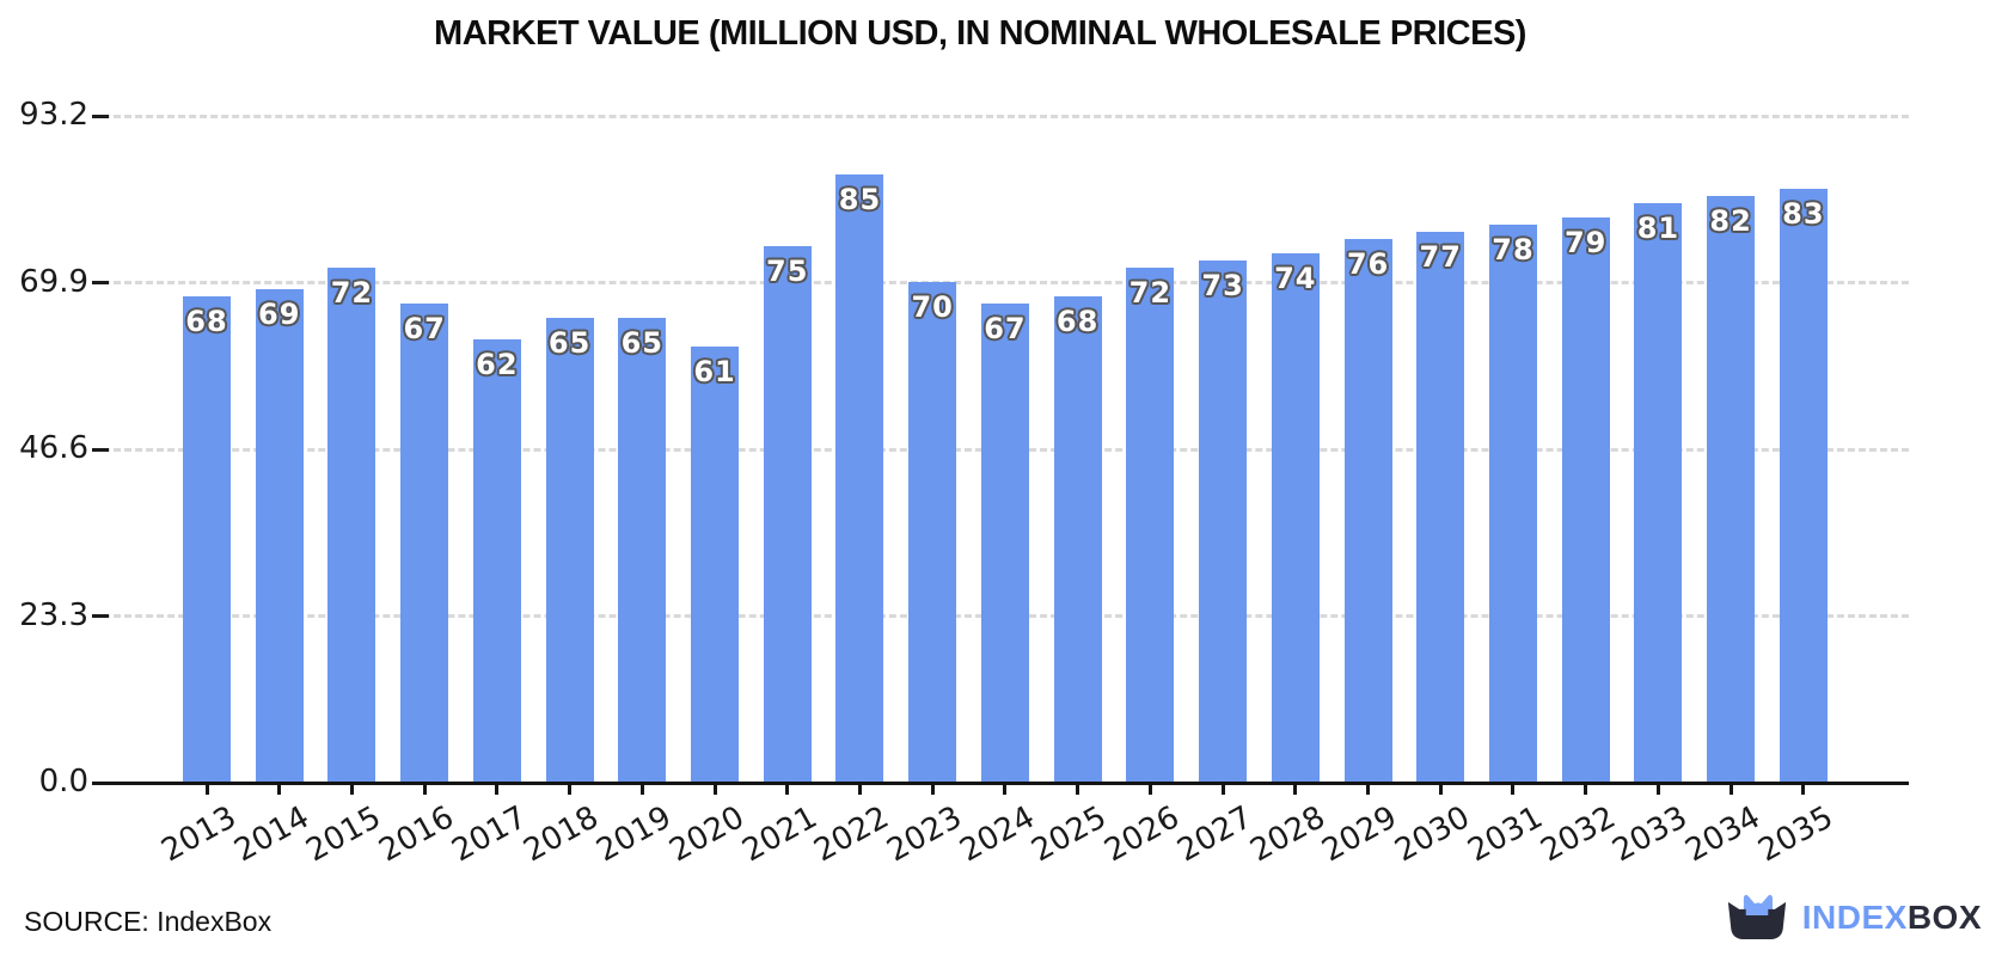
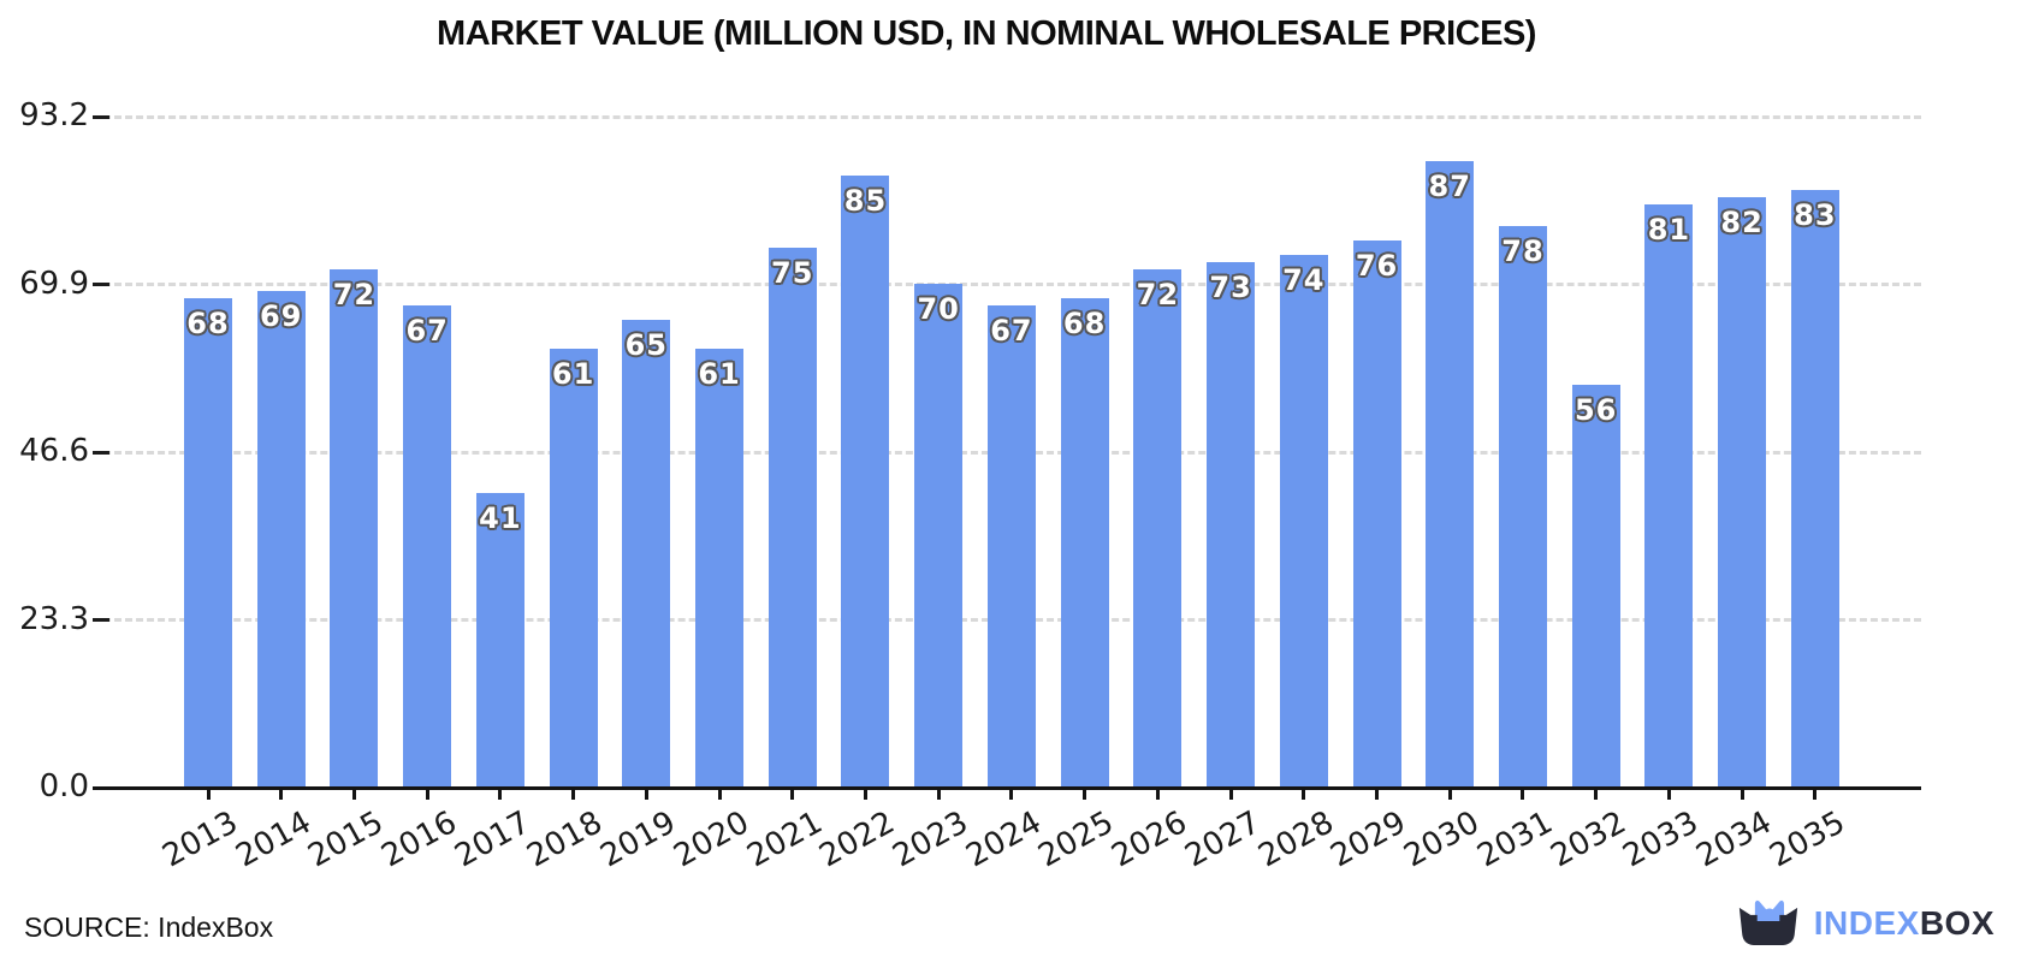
2017: 62 -> 41
2018: 65 -> 61
2030: 77 -> 87
2032: 79 -> 56
